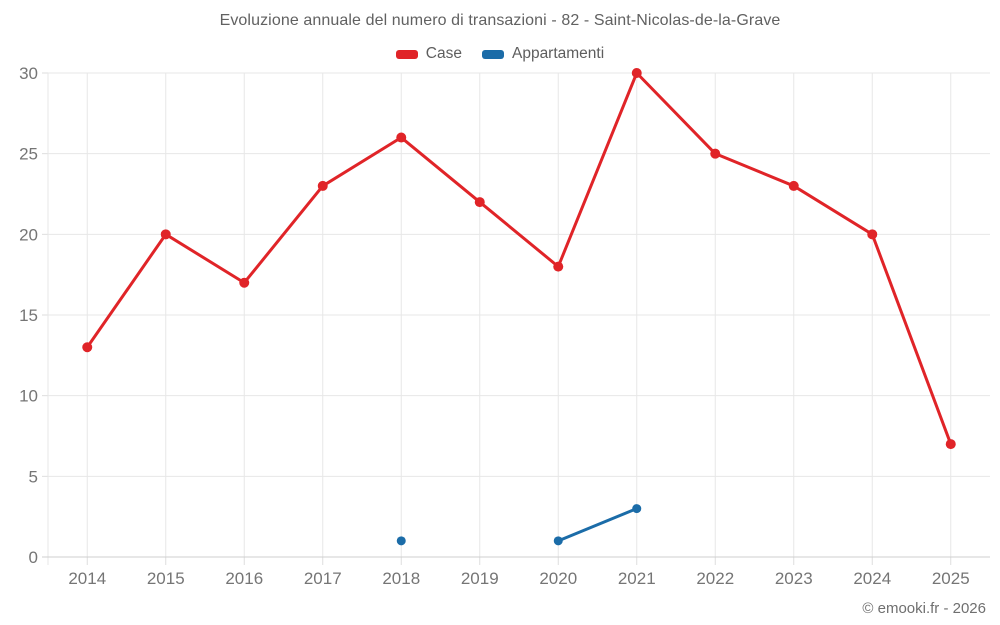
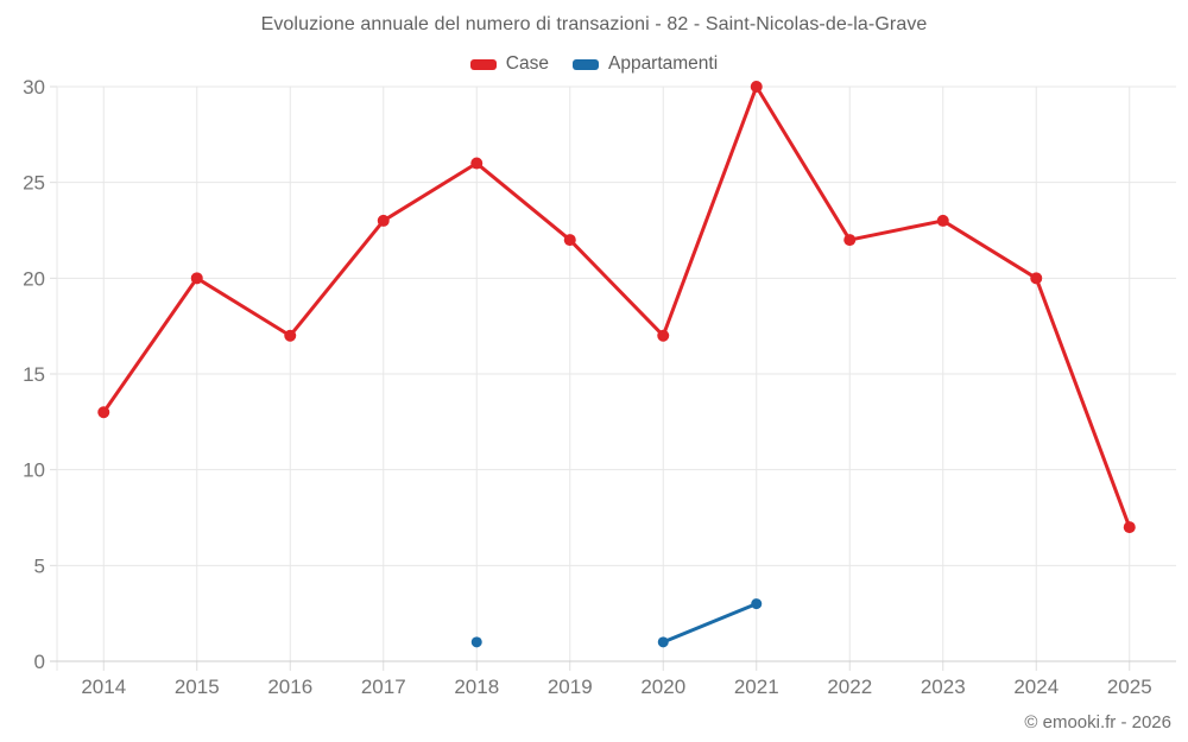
Case/2020: 18 -> 17
Case/2022: 25 -> 22
